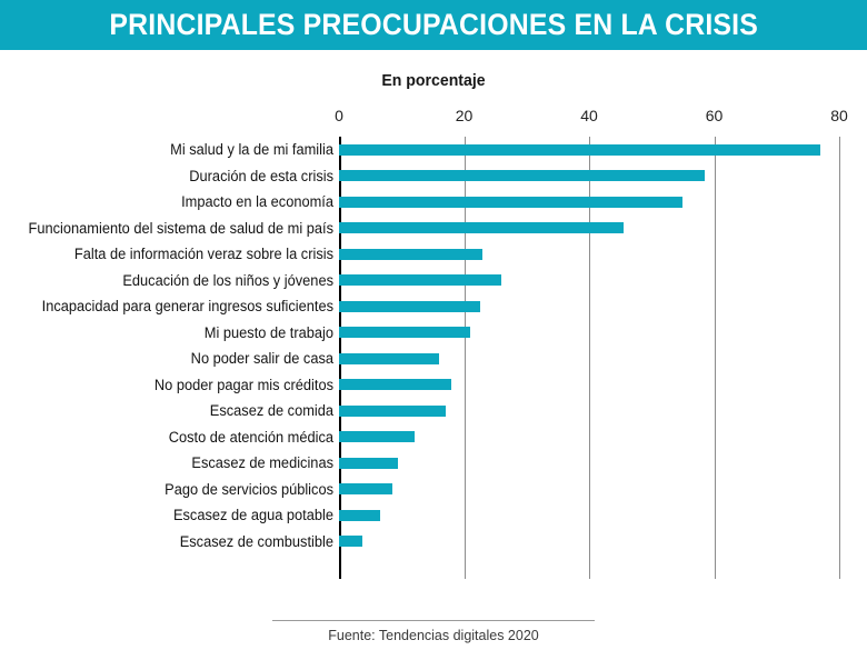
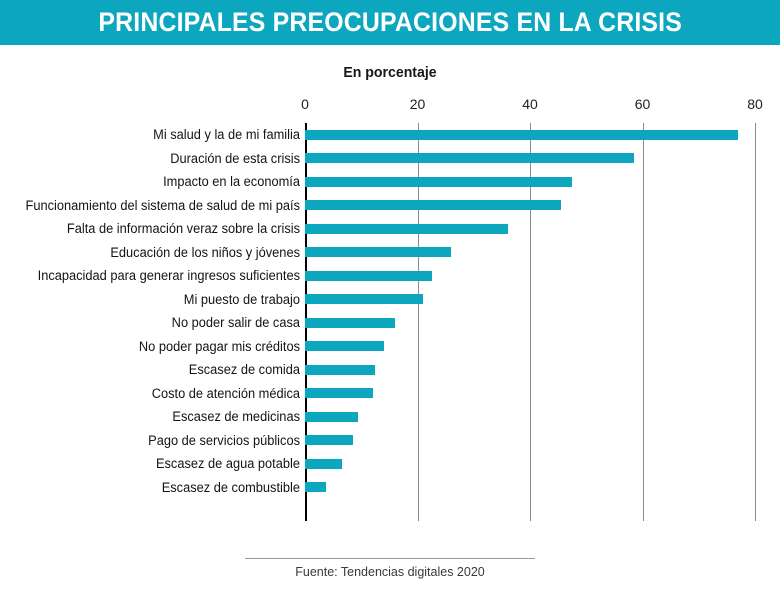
Impacto en la economía: 55 -> 48
Falta de información veraz sobre la crisis: 23 -> 36
No poder pagar mis créditos: 18 -> 14
Escasez de comida: 17 -> 12
